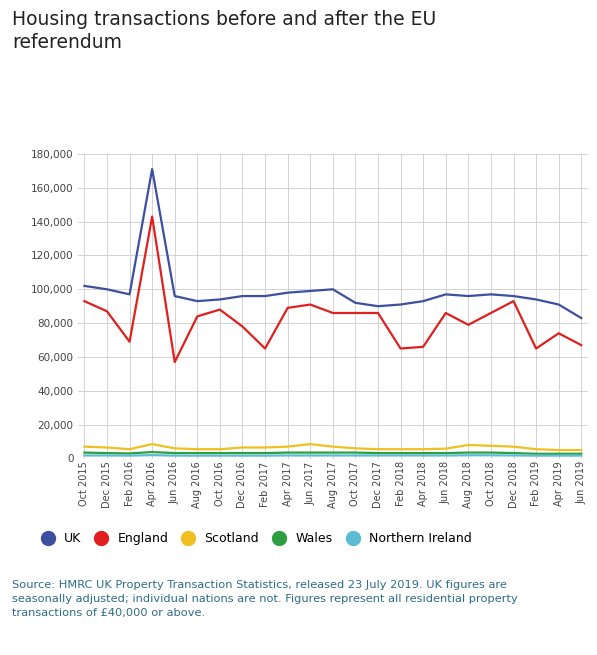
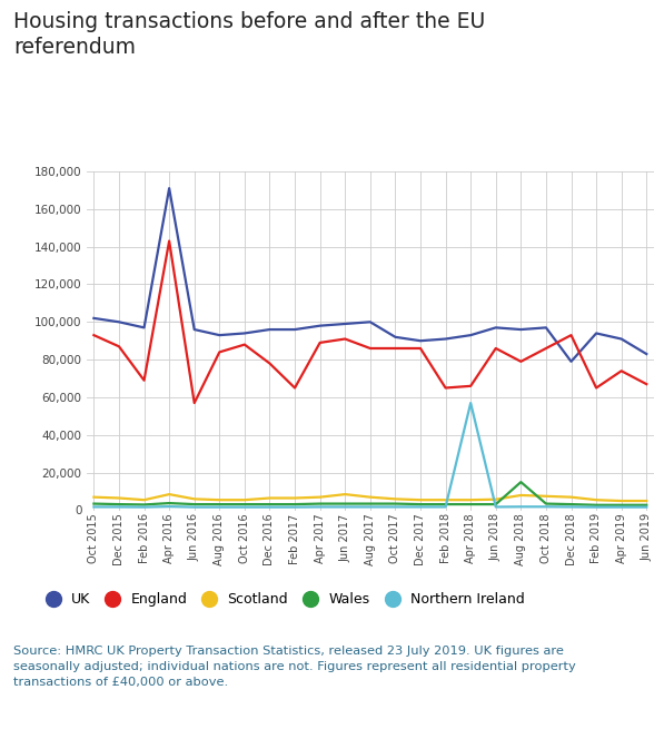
Northern Ireland/Apr 2018: 2,000 -> 57,000
Wales/Aug 2018: 4,000 -> 15,000
UK/Dec 2018: 96,000 -> 79,000
